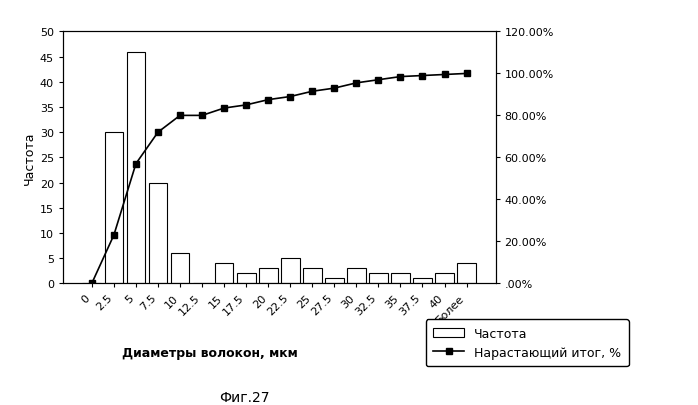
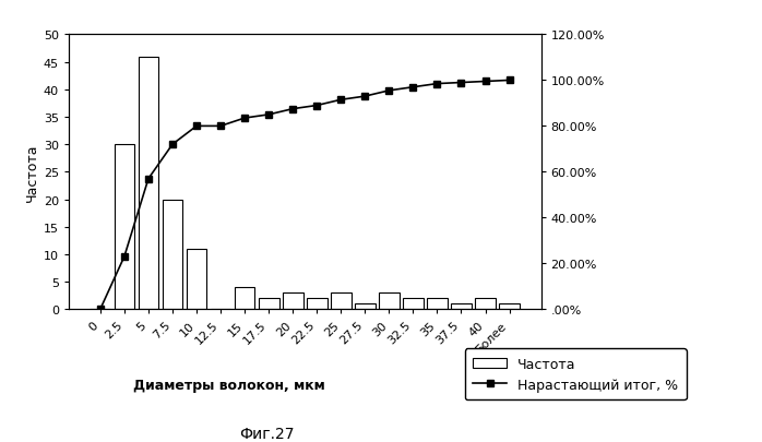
Частота/10: 6 -> 11
Частота/22.5: 5 -> 2
Частота/Более: 4 -> 1
